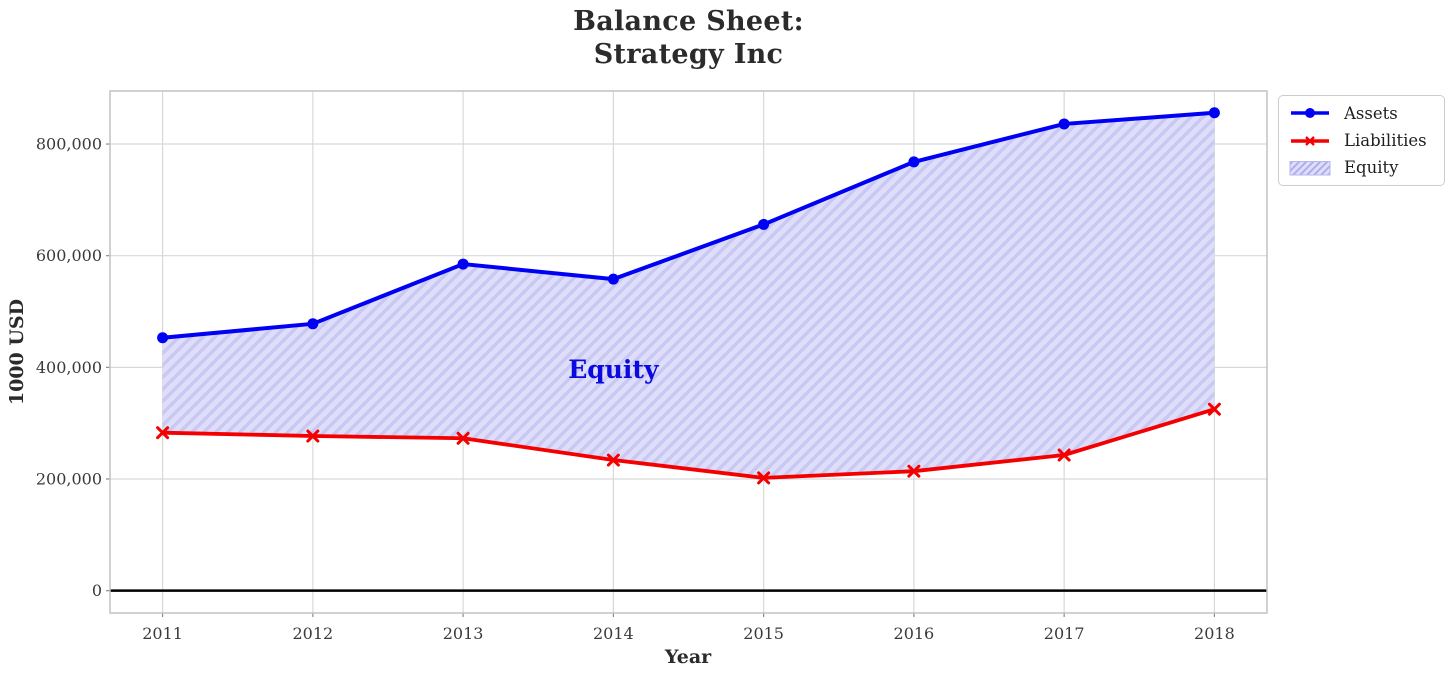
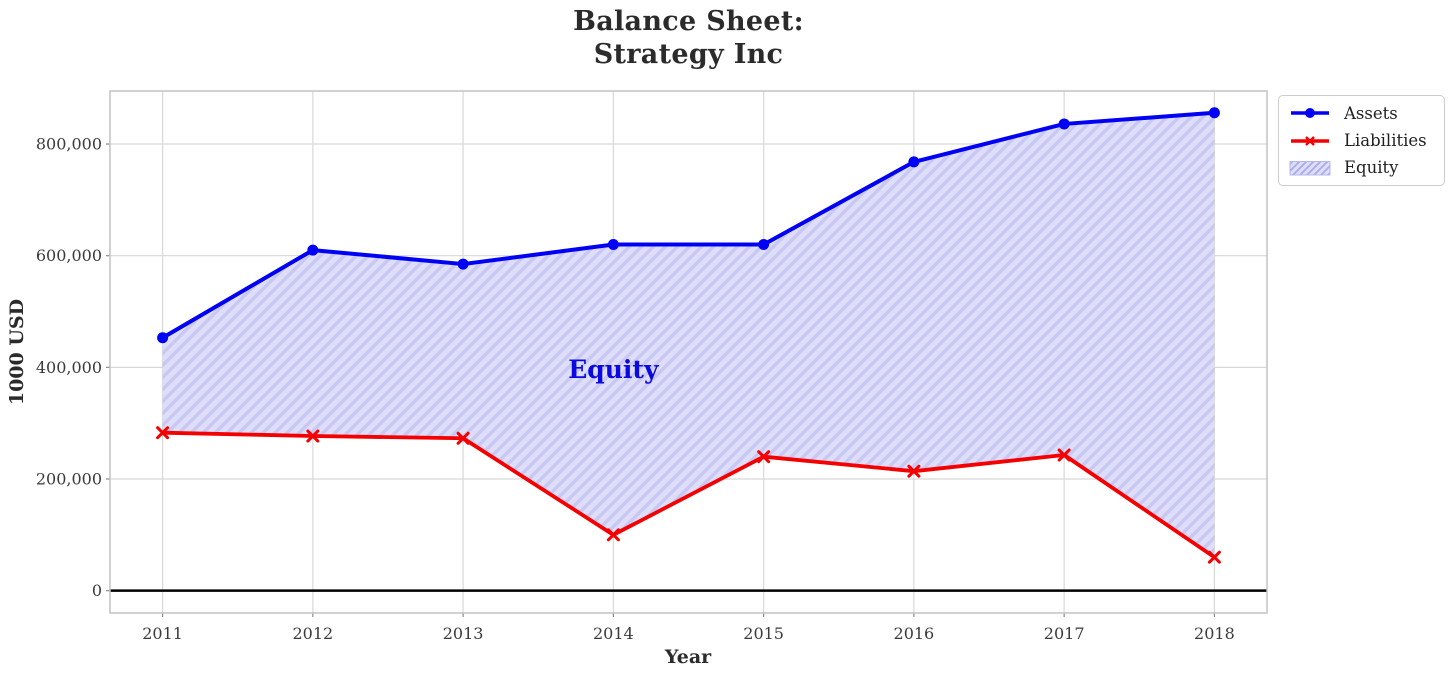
Assets/2012: 480000 -> 610000
Assets/2014: 560000 -> 620000
Liabilities/2014: 230000 -> 100000
Assets/2015: 660000 -> 620000
Liabilities/2015: 200000 -> 240000
Liabilities/2018: 320000 -> 60000
